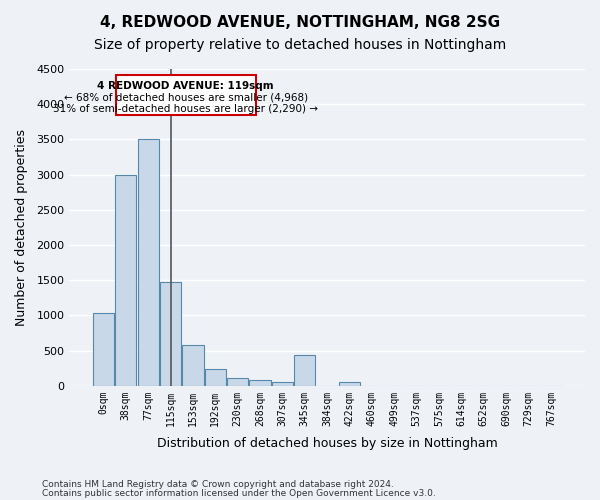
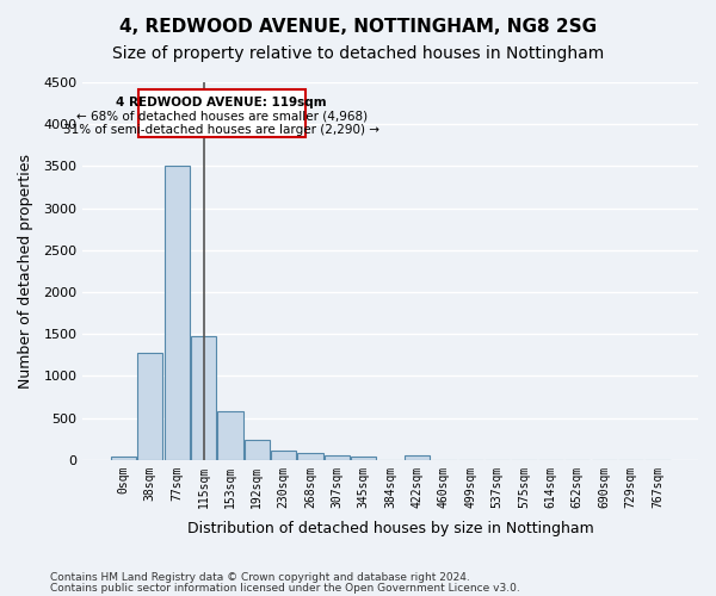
0sqm: 1040 -> 40
38sqm: 3000 -> 1270
345sqm: 440 -> 40
